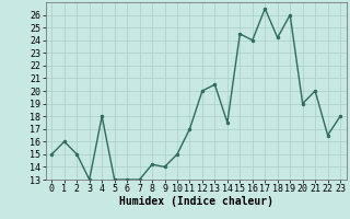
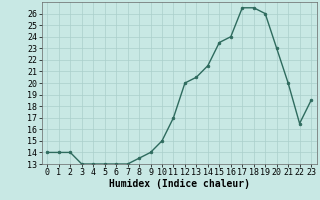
0: 15.0 -> 14.0
1: 16.0 -> 14.0
2: 15.0 -> 14.0
4: 18.0 -> 13.0
8: 14.2 -> 13.5
14: 17.5 -> 21.5
15: 24.5 -> 23.5
18: 24.2 -> 26.5
20: 19.0 -> 23.0
23: 18.0 -> 18.5
